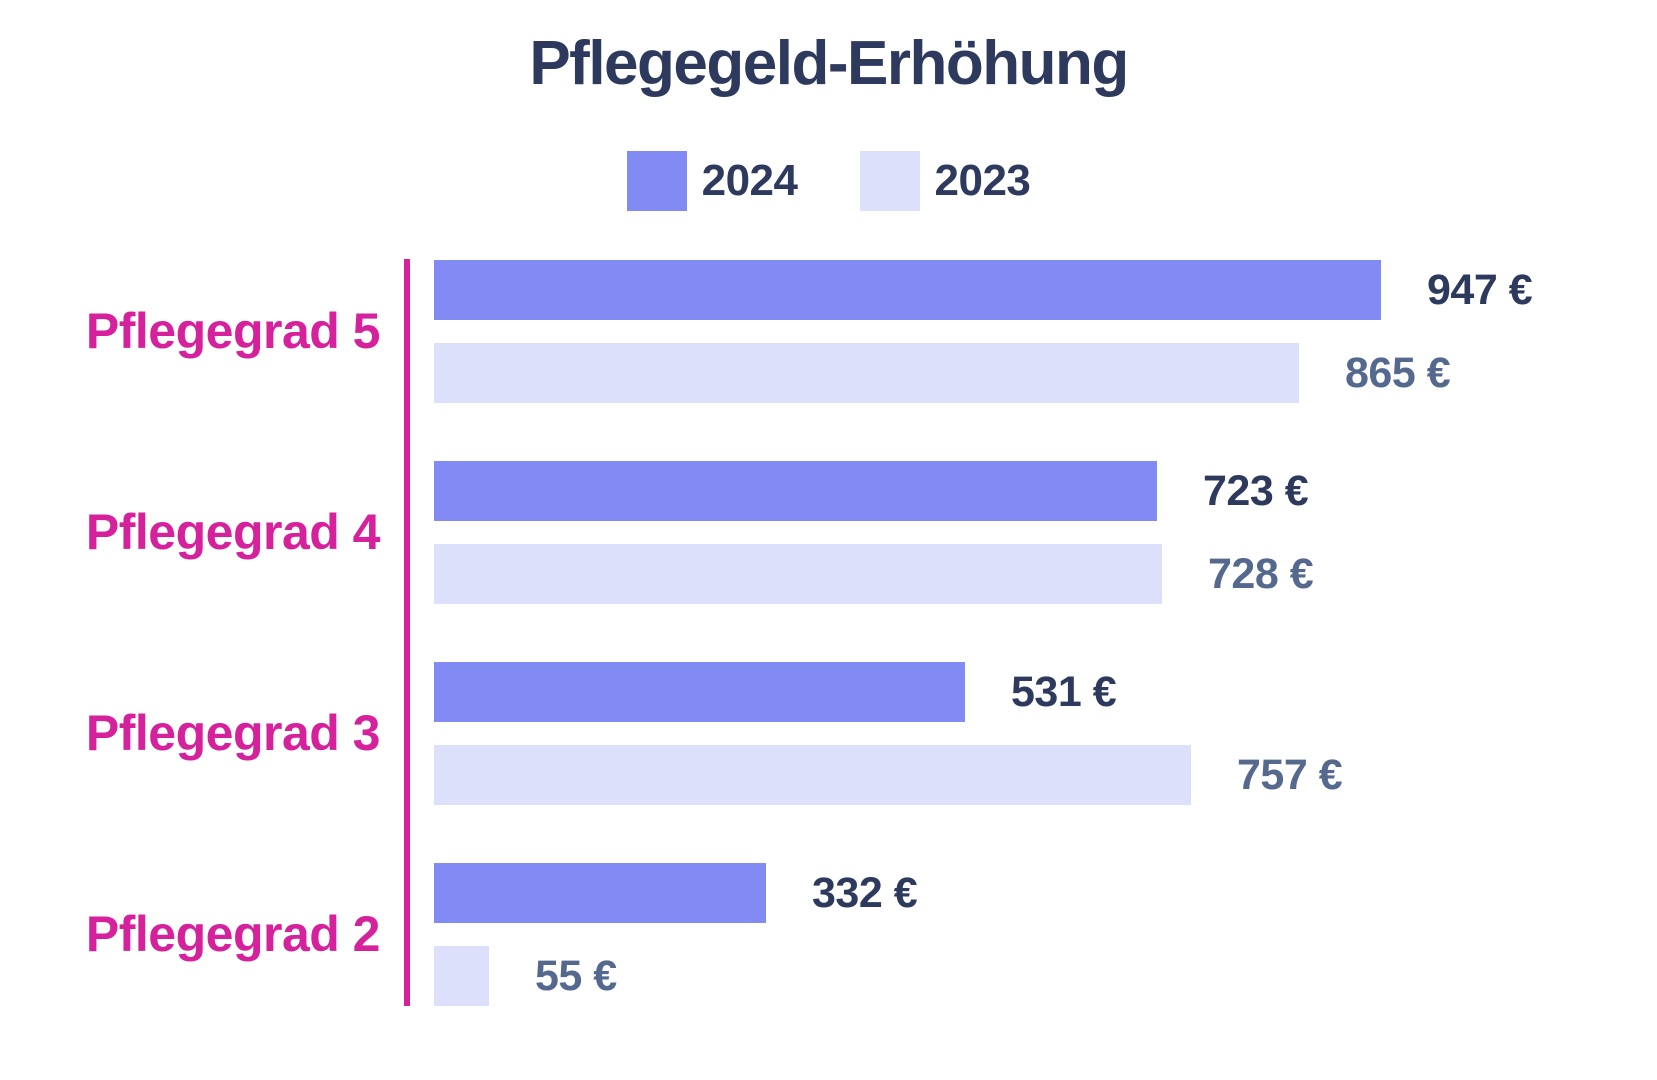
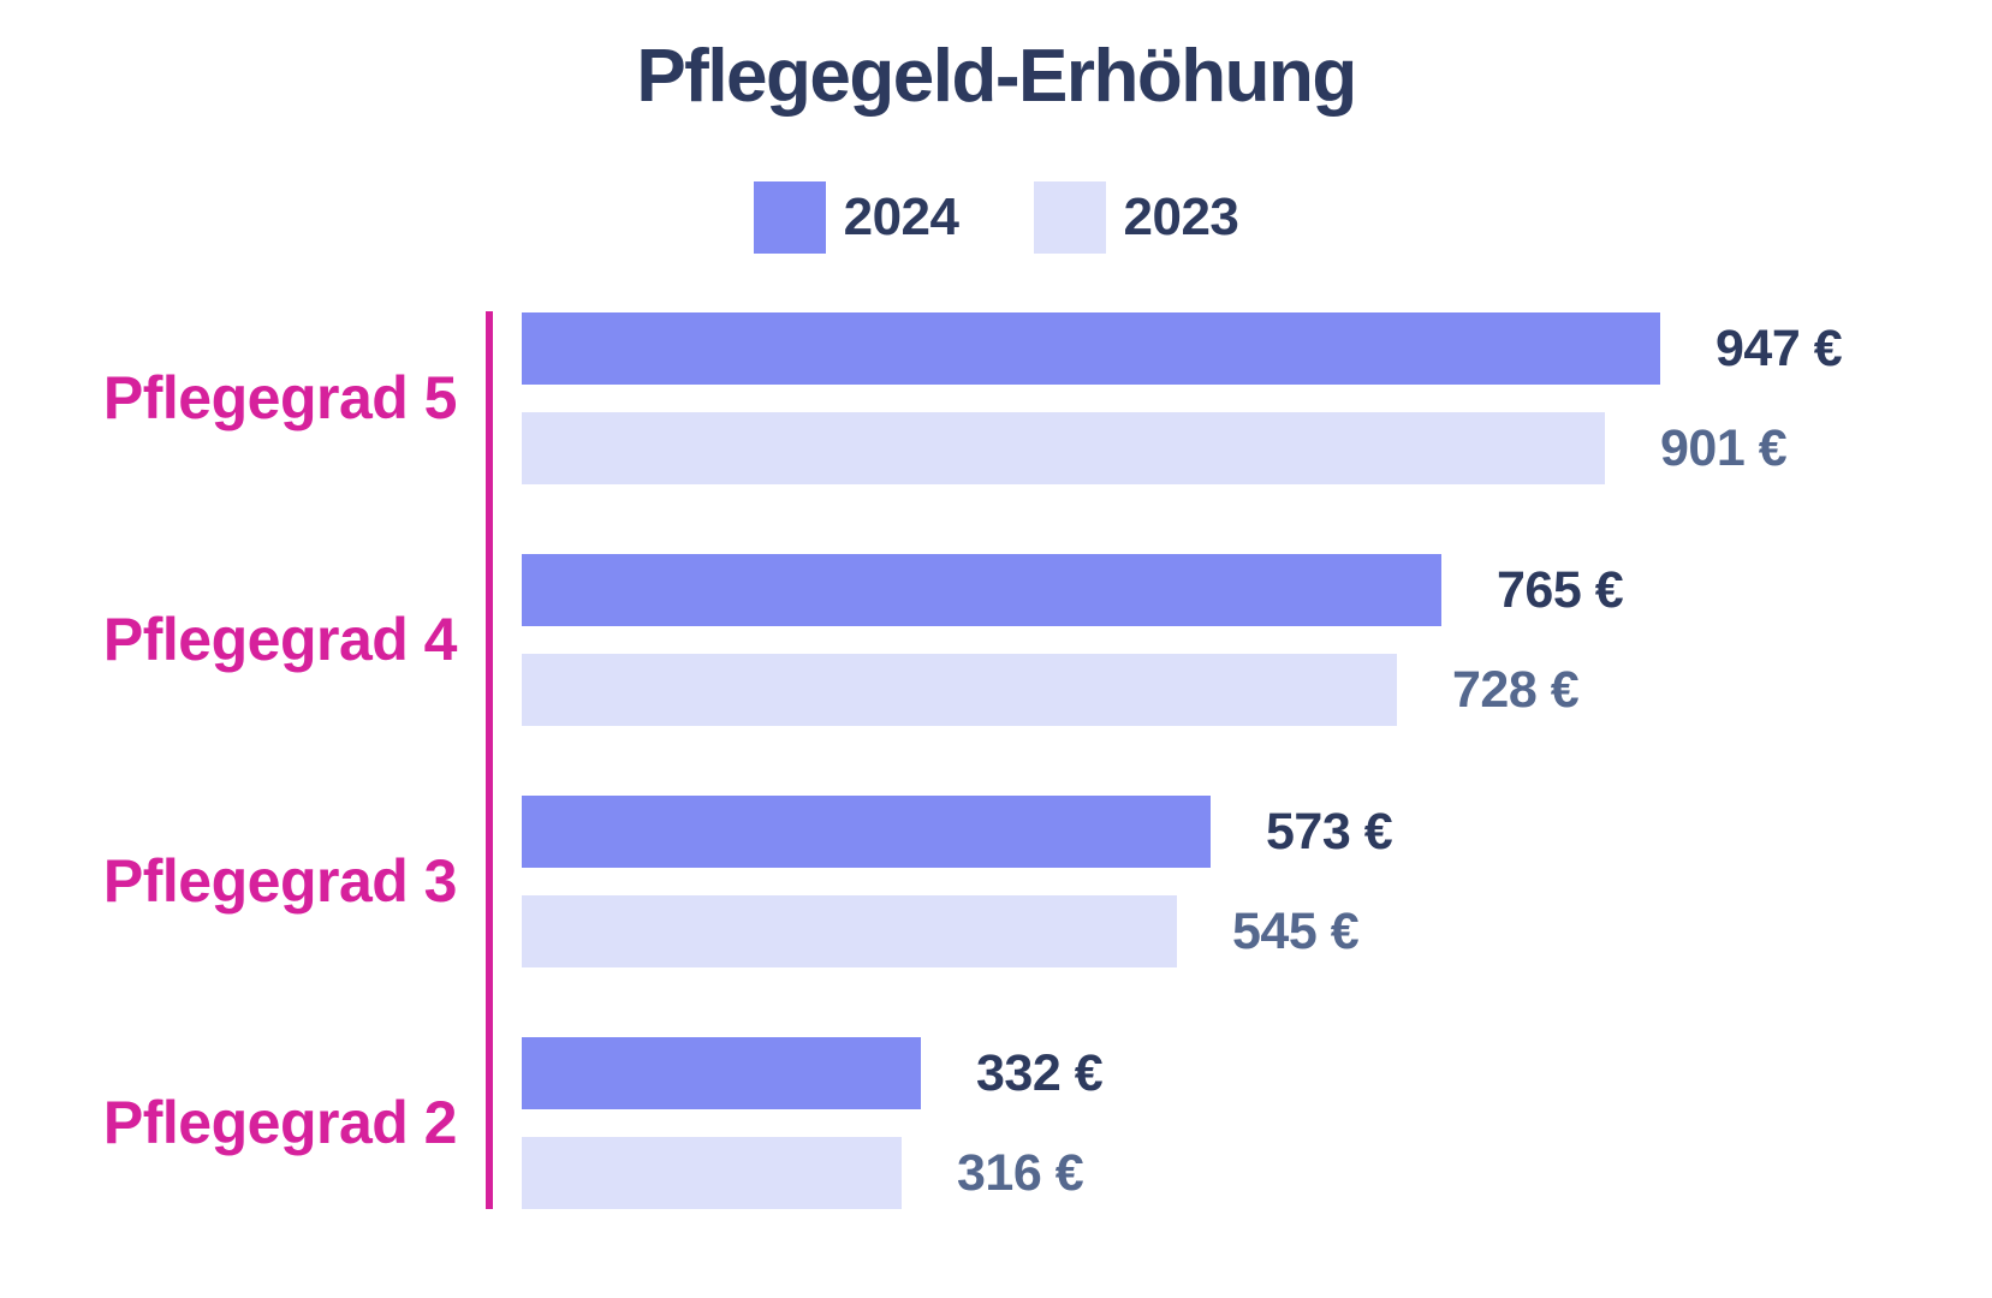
2023/Pflegegrad 5: 865 -> 901
2024/Pflegegrad 4: 723 -> 765
2024/Pflegegrad 3: 531 -> 573
2023/Pflegegrad 3: 757 -> 545
2023/Pflegegrad 2: 55 -> 316
